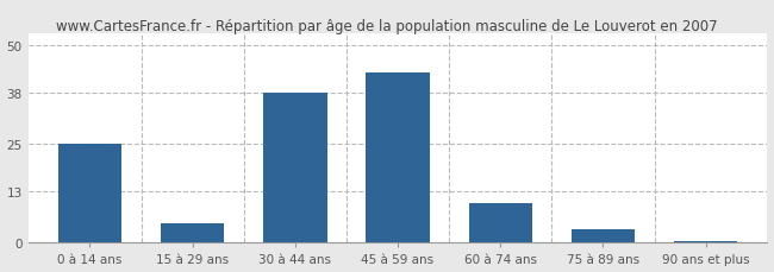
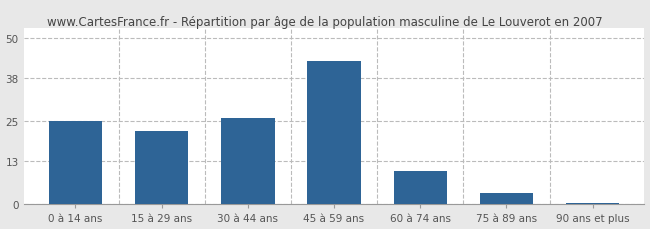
15 à 29 ans: 5.0 -> 22.0
30 à 44 ans: 38.0 -> 26.0
